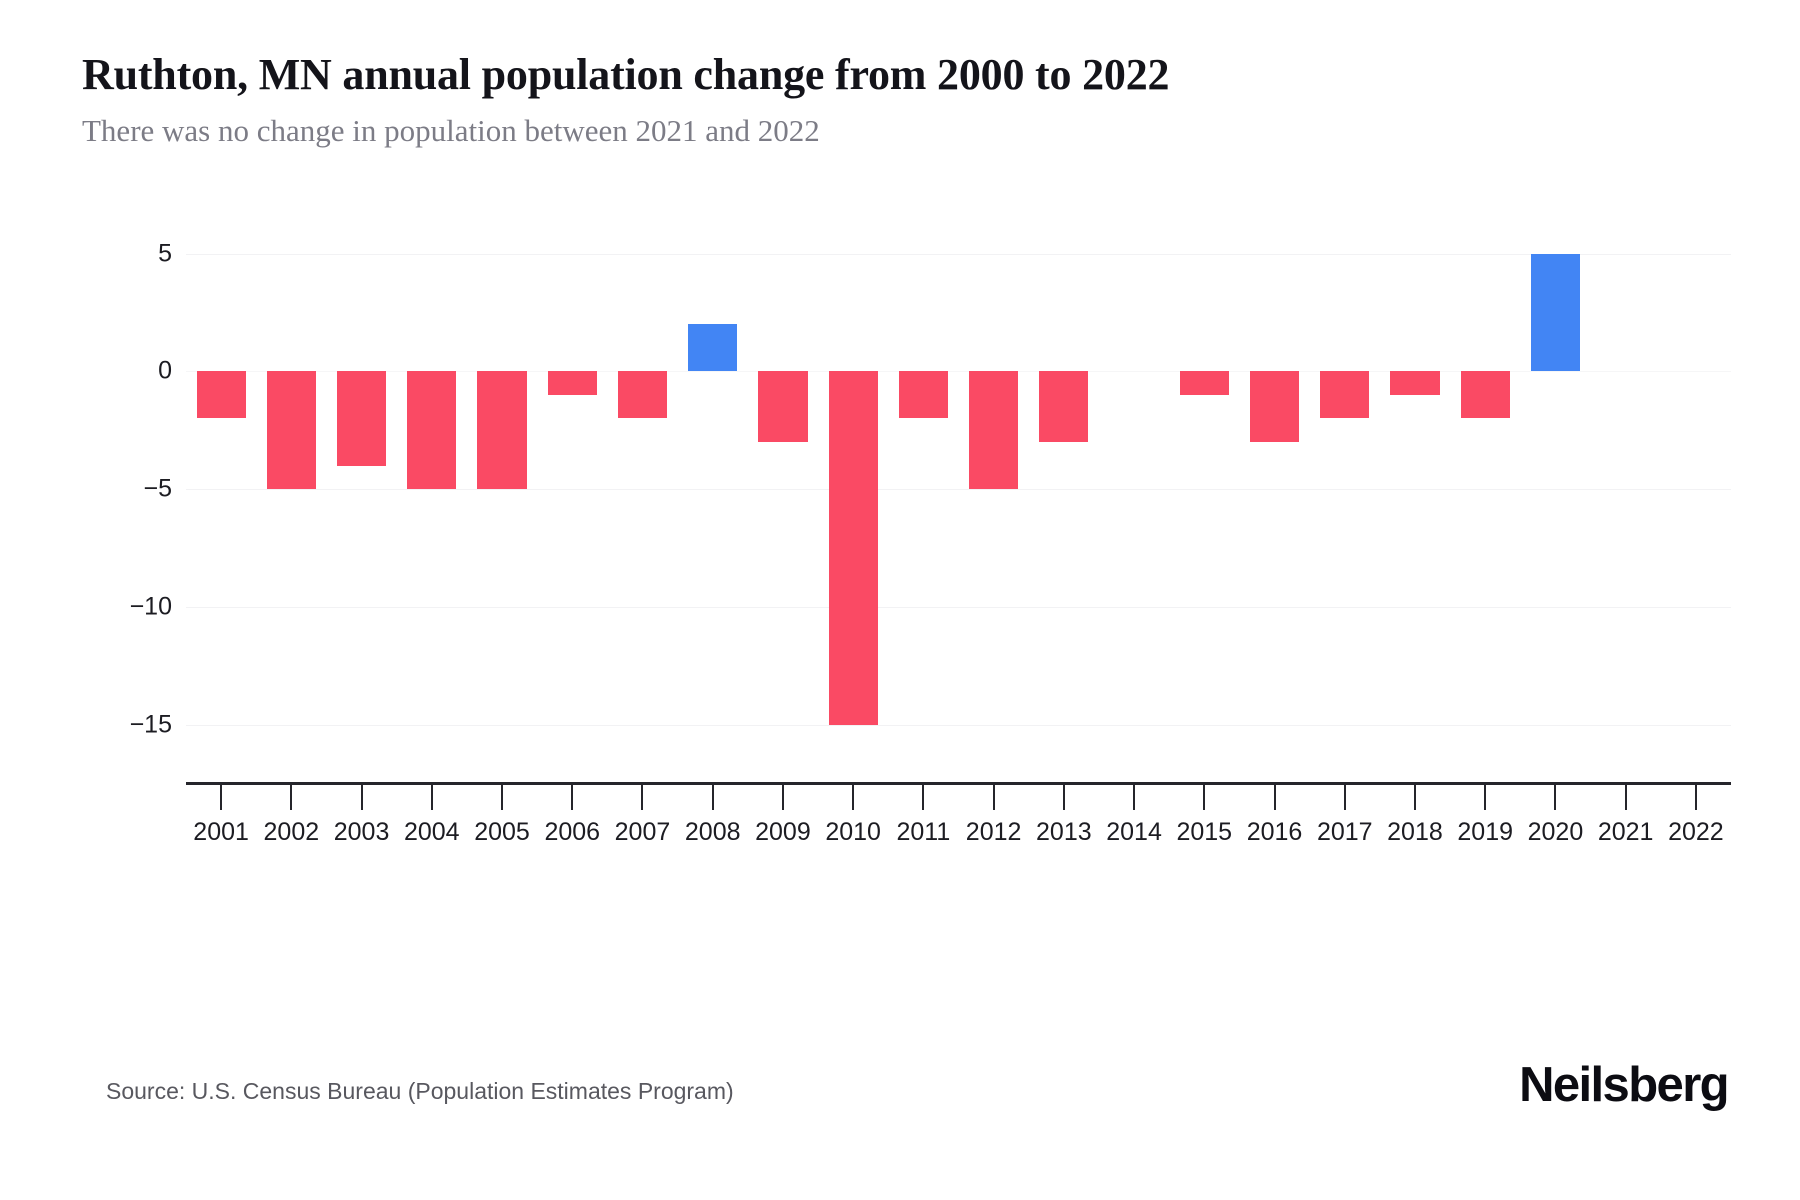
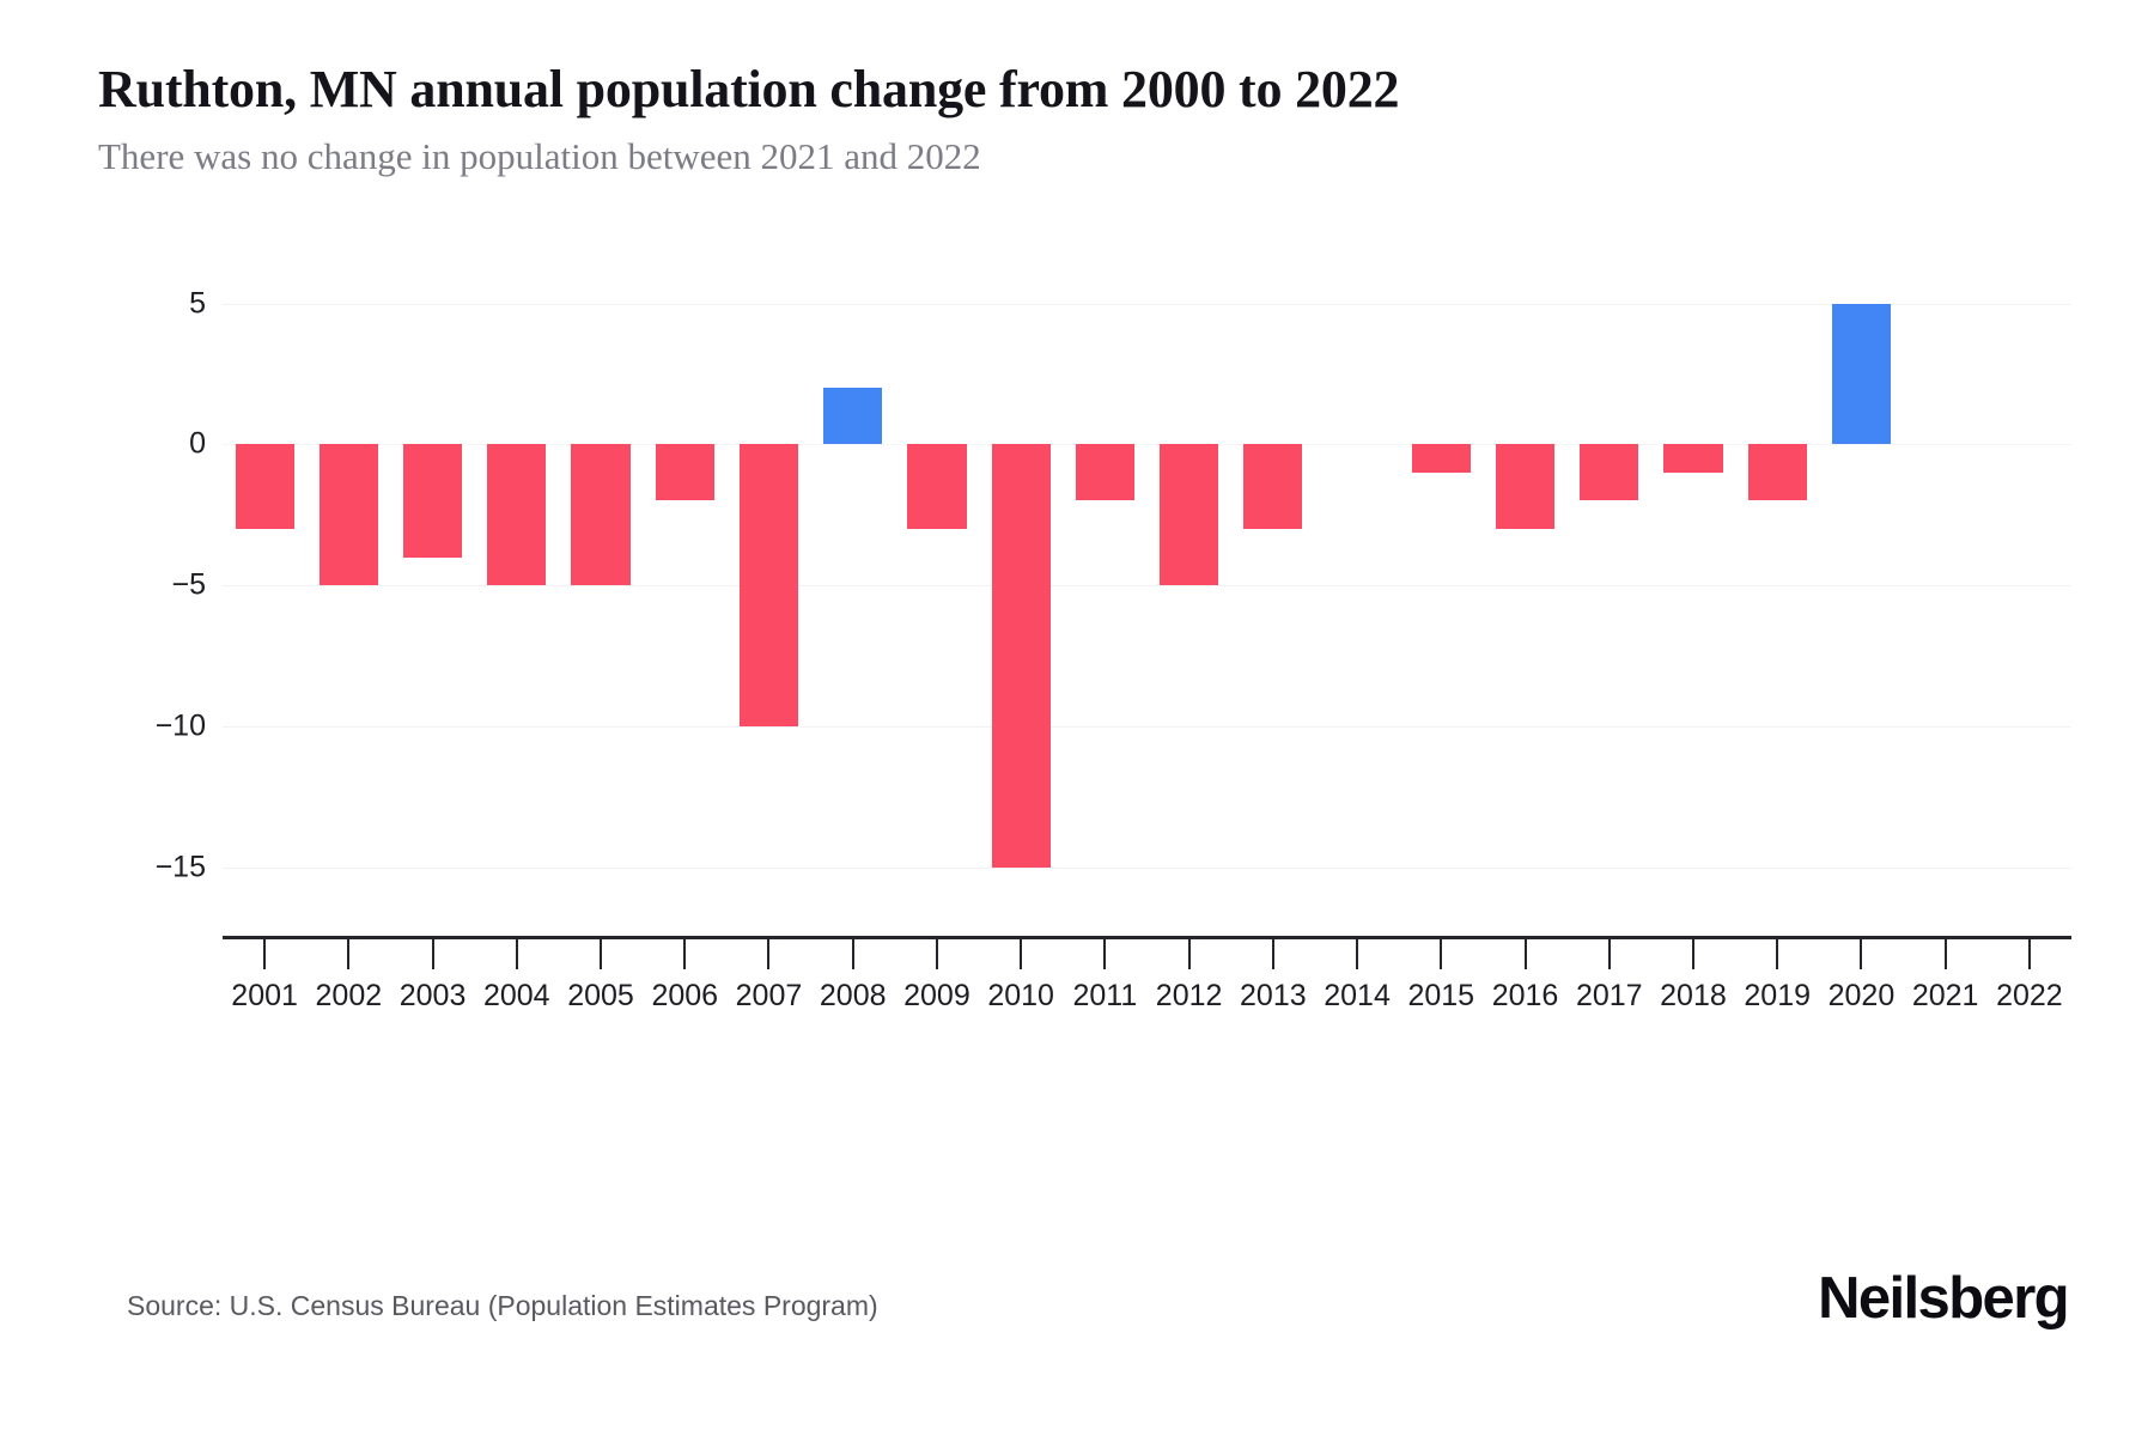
2001: -2 -> -3
2006: -1 -> -2
2007: -2 -> -10
